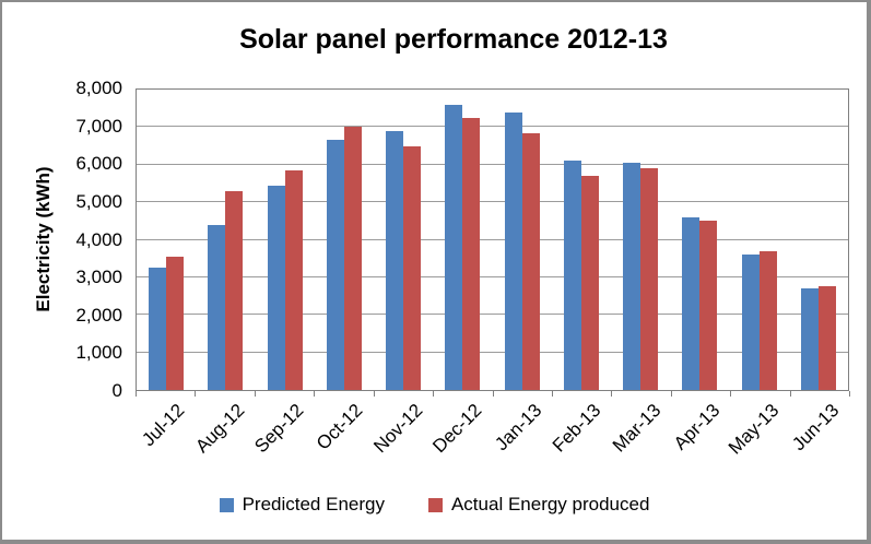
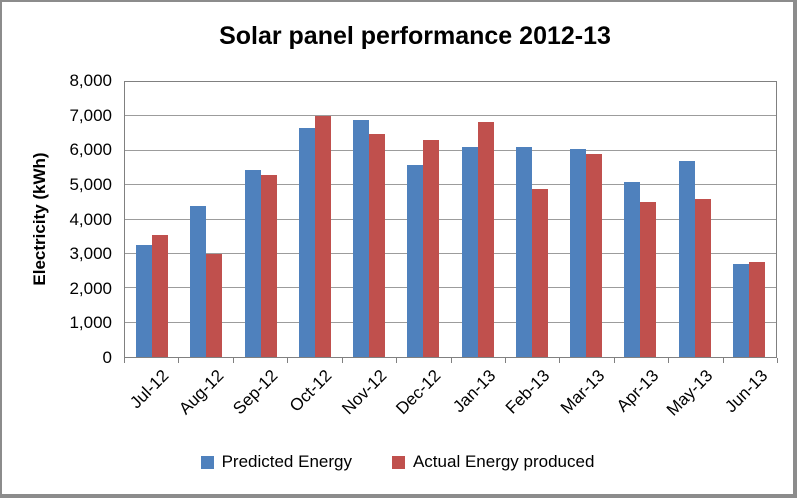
Actual Energy produced/Aug-12: 5300 -> 3000
Actual Energy produced/Sep-12: 5800 -> 5300
Predicted Energy/Dec-12: 7600 -> 5600
Actual Energy produced/Dec-12: 7200 -> 6300
Predicted Energy/Jan-13: 7400 -> 6100
Actual Energy produced/Feb-13: 5700 -> 4900
Predicted Energy/Apr-13: 4600 -> 5100
Predicted Energy/May-13: 3600 -> 5700
Actual Energy produced/May-13: 3700 -> 4600
